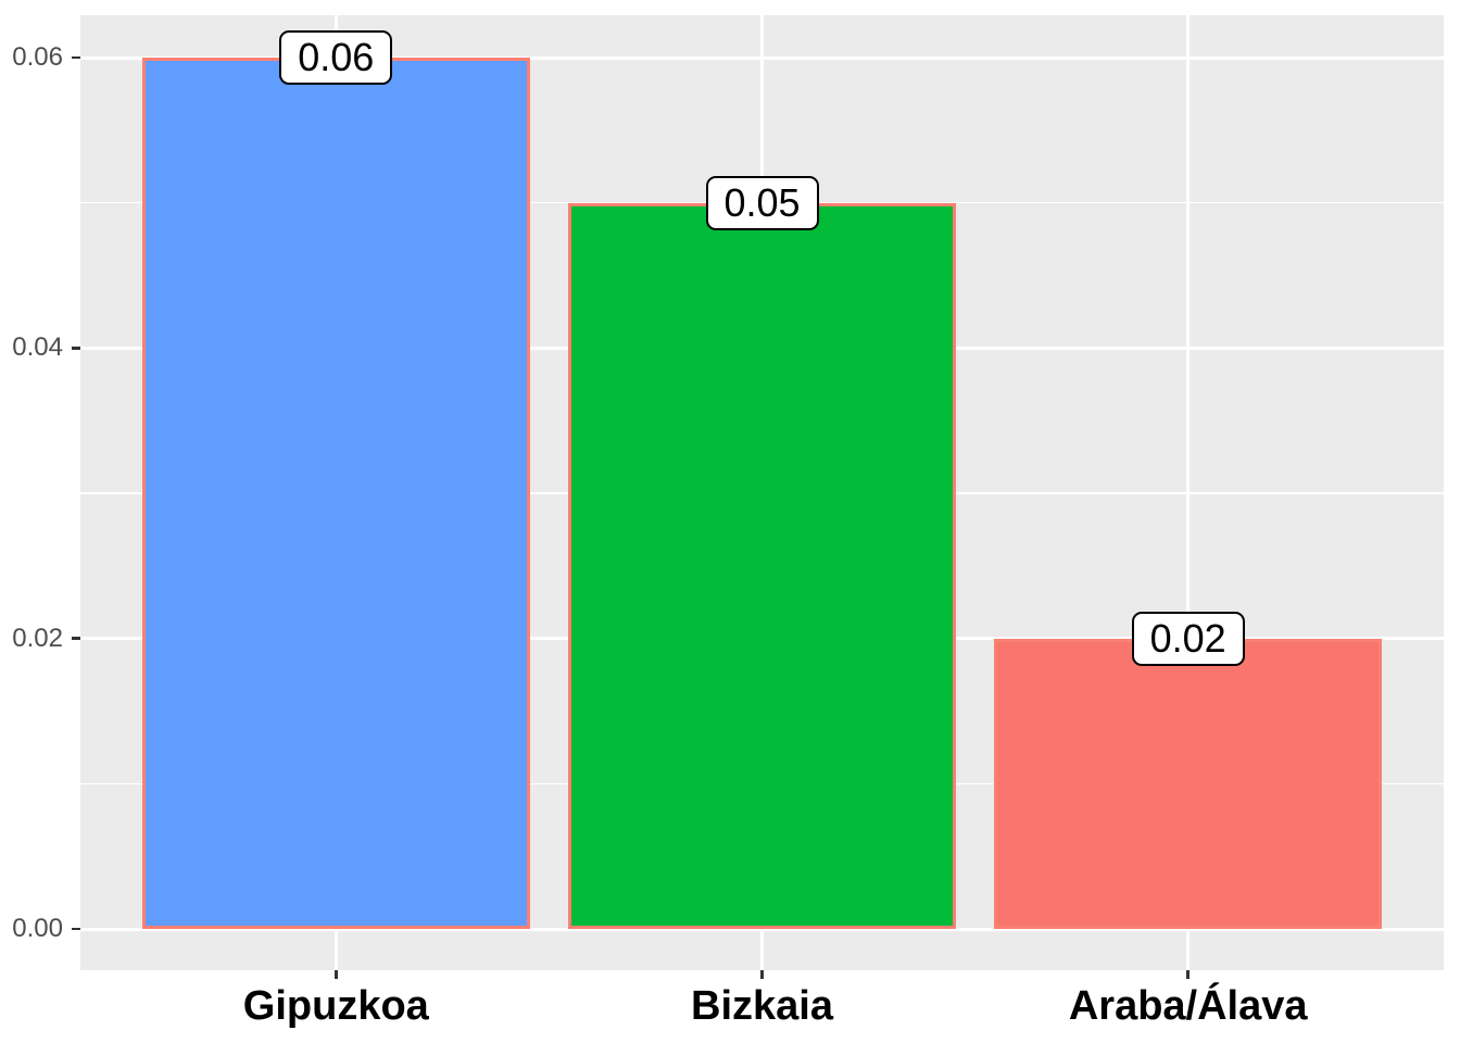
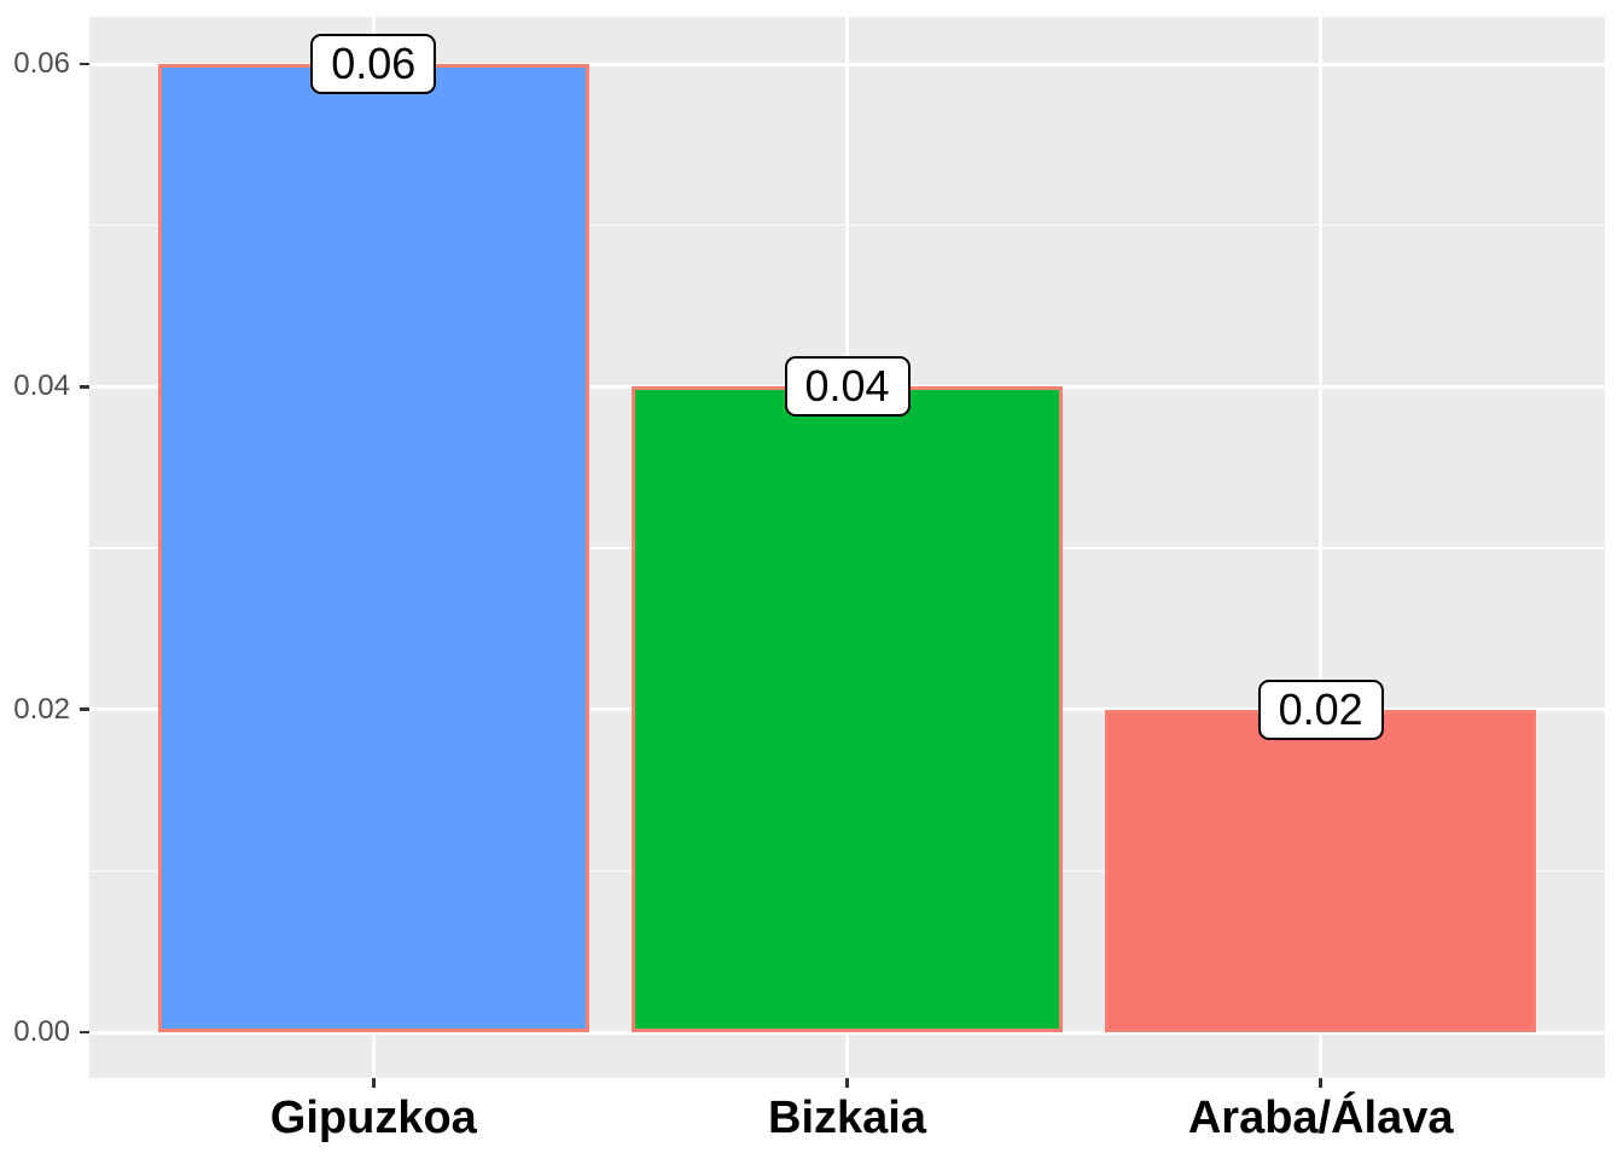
Bizkaia: 0.05 -> 0.04
